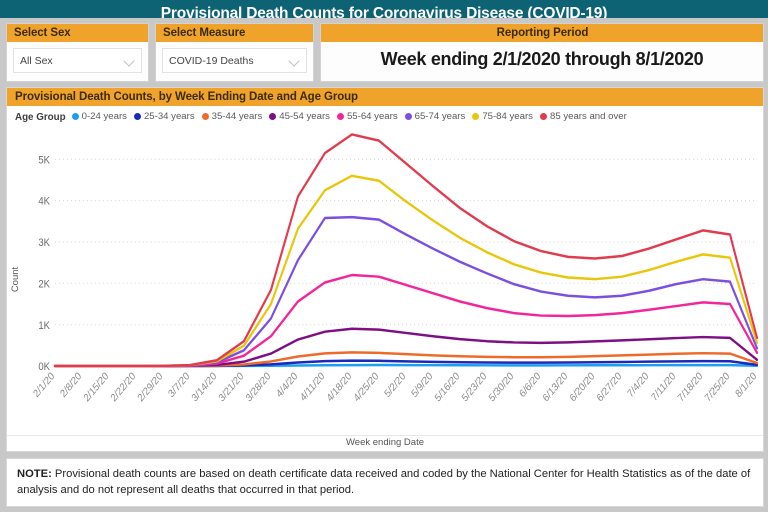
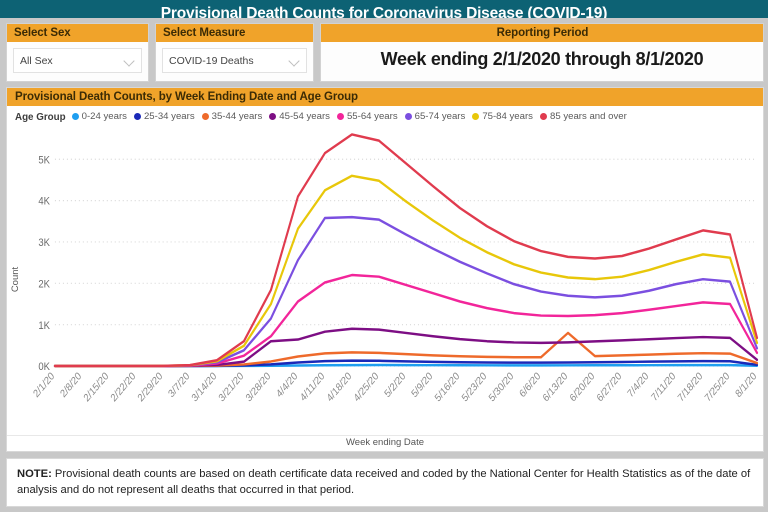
45-54 years/3/28/20: 0.3K -> 0.6K
35-44 years/6/13/20: 0.2K -> 0.8K
